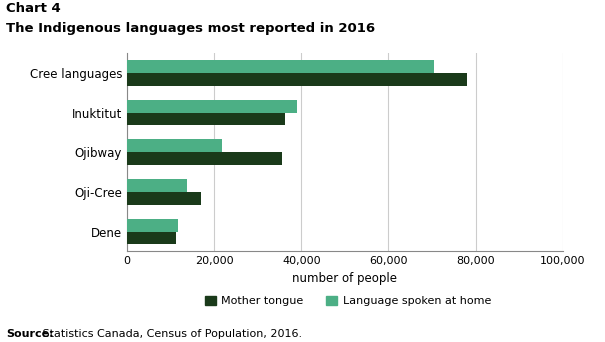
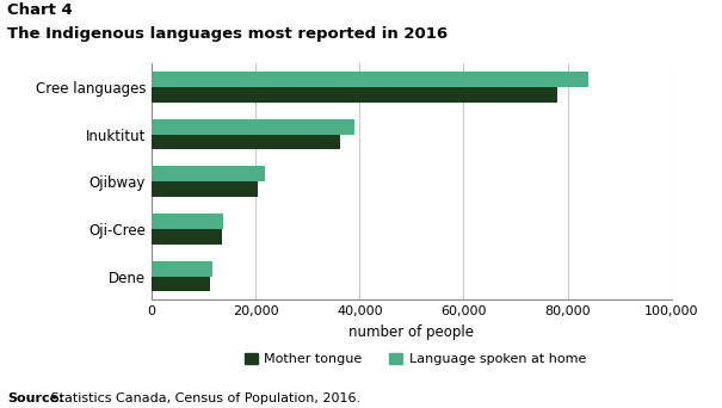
Language spoken at home/Cree languages: 70,500 -> 84,000
Mother tongue/Ojibway: 35,500 -> 20,500
Mother tongue/Oji-Cree: 17,000 -> 13,600
